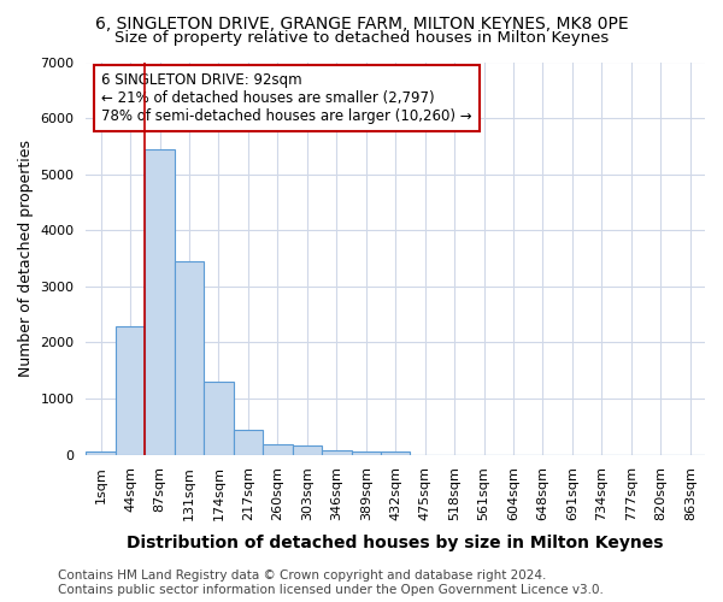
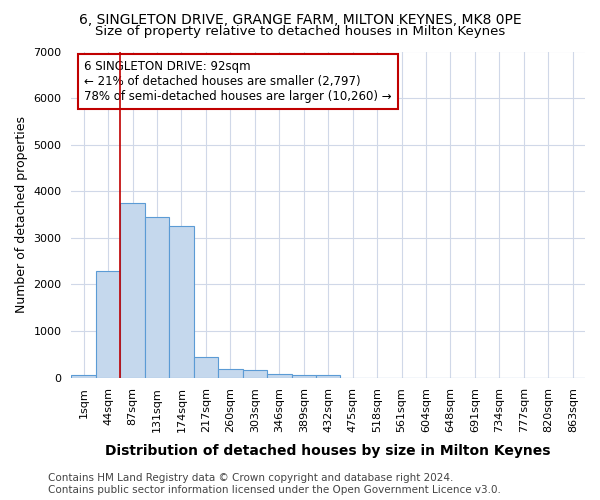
87sqm: 5450 -> 3750
174sqm: 1310 -> 3250
